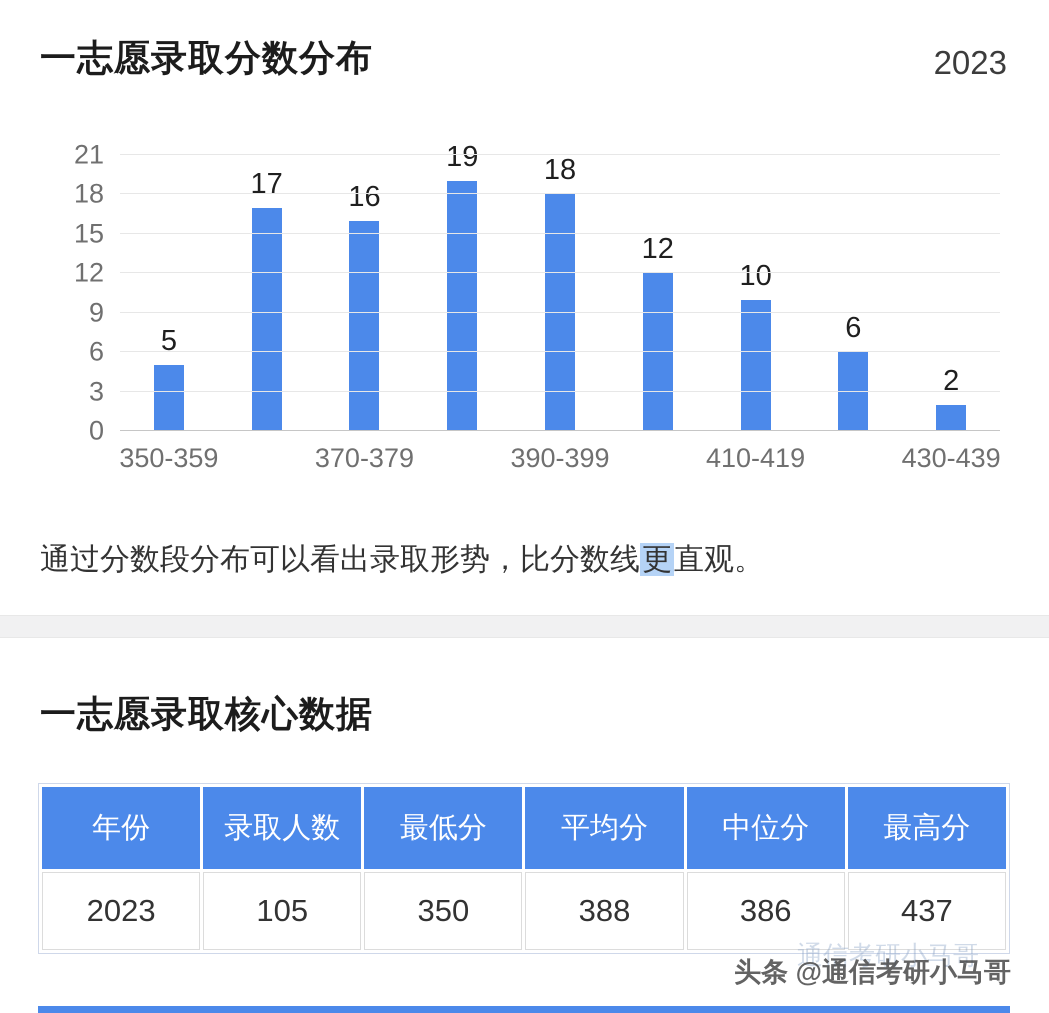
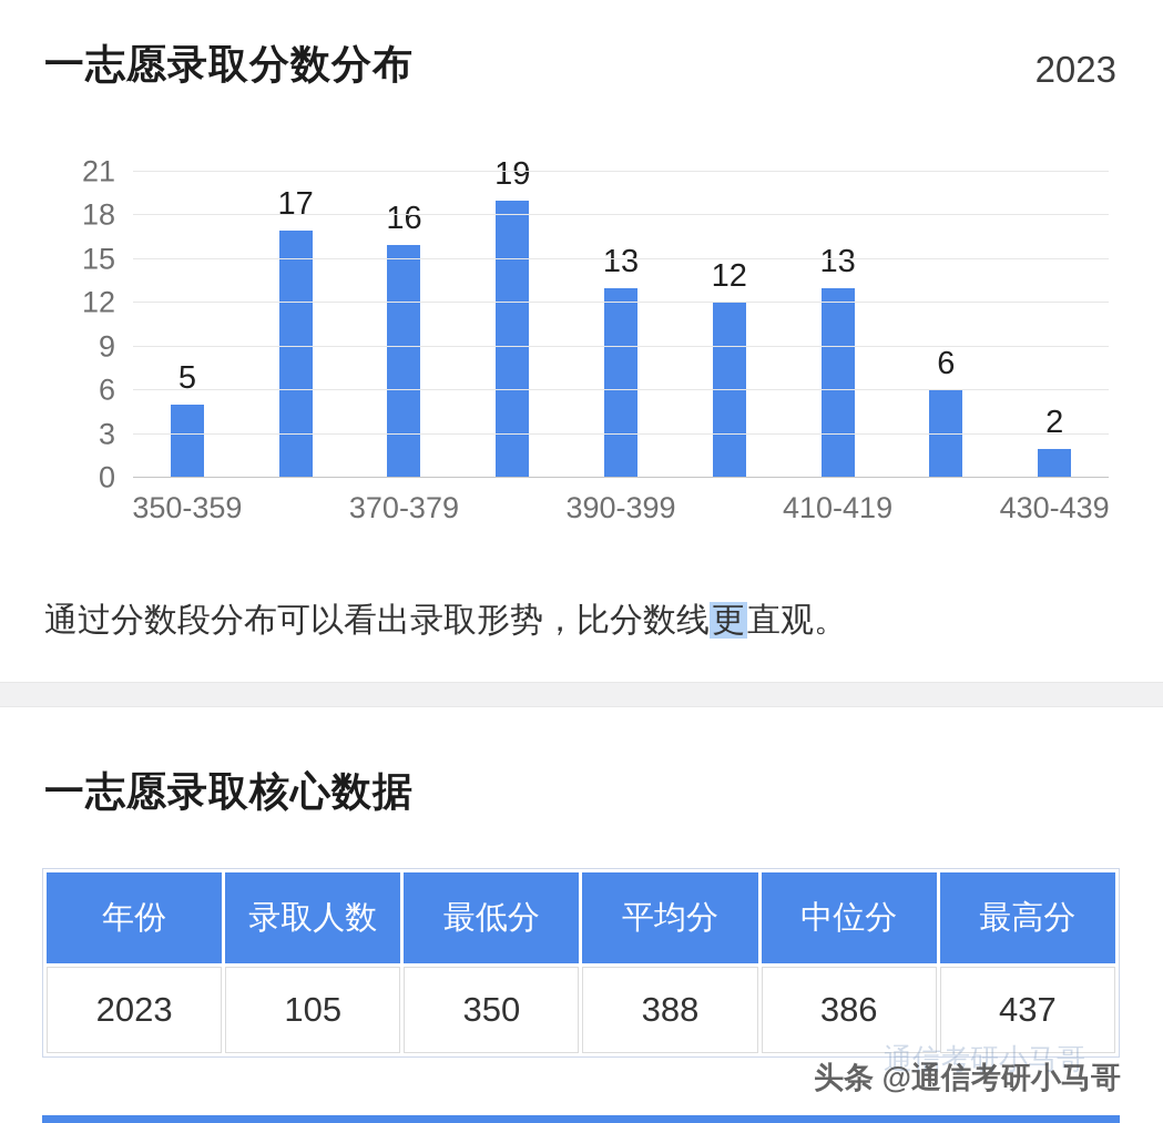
390-399: 18 -> 13
410-419: 10 -> 13
